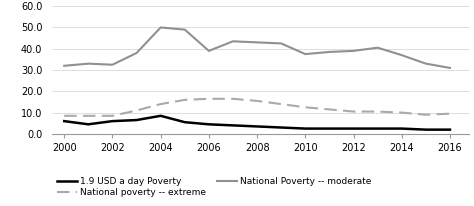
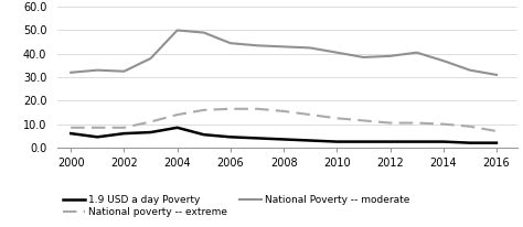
National Poverty -- moderate/2006: 39.0 -> 44.5
National Poverty -- moderate/2010: 37.5 -> 40.5
National poverty -- extreme/2016: 9.5 -> 7.0
